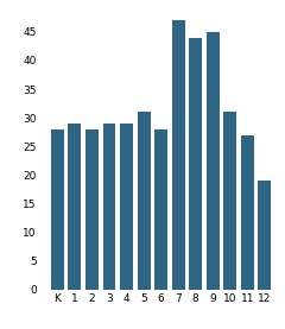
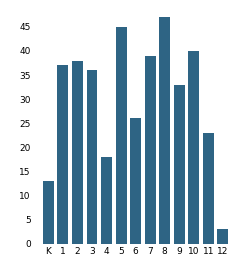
K: 28 -> 13
1: 29 -> 37
2: 28 -> 38
3: 29 -> 36
4: 29 -> 18
5: 31 -> 45
6: 28 -> 26
7: 47 -> 39
8: 44 -> 47
9: 45 -> 33
10: 31 -> 40
11: 27 -> 23
12: 19 -> 3
